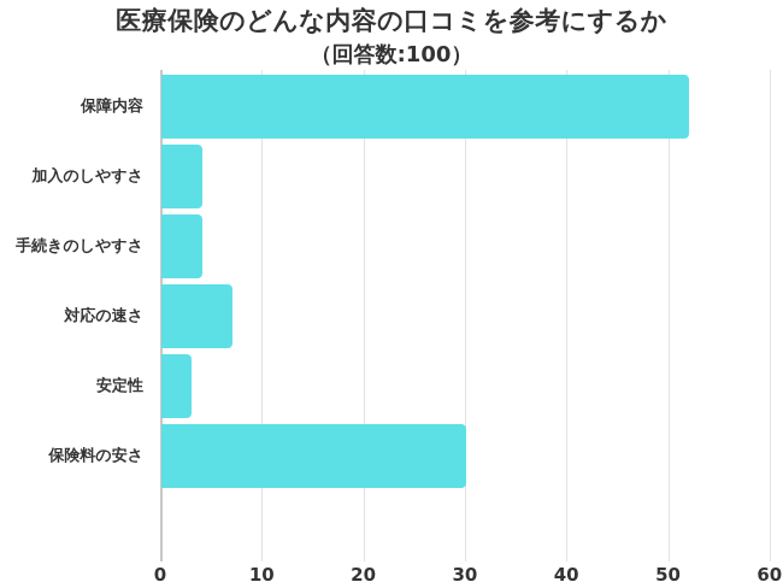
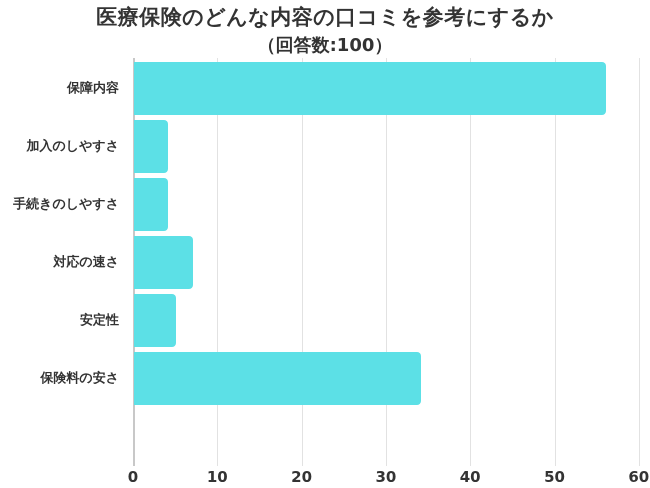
保障内容: 52 -> 56
安定性: 3 -> 5
保険料の安さ: 30 -> 34
